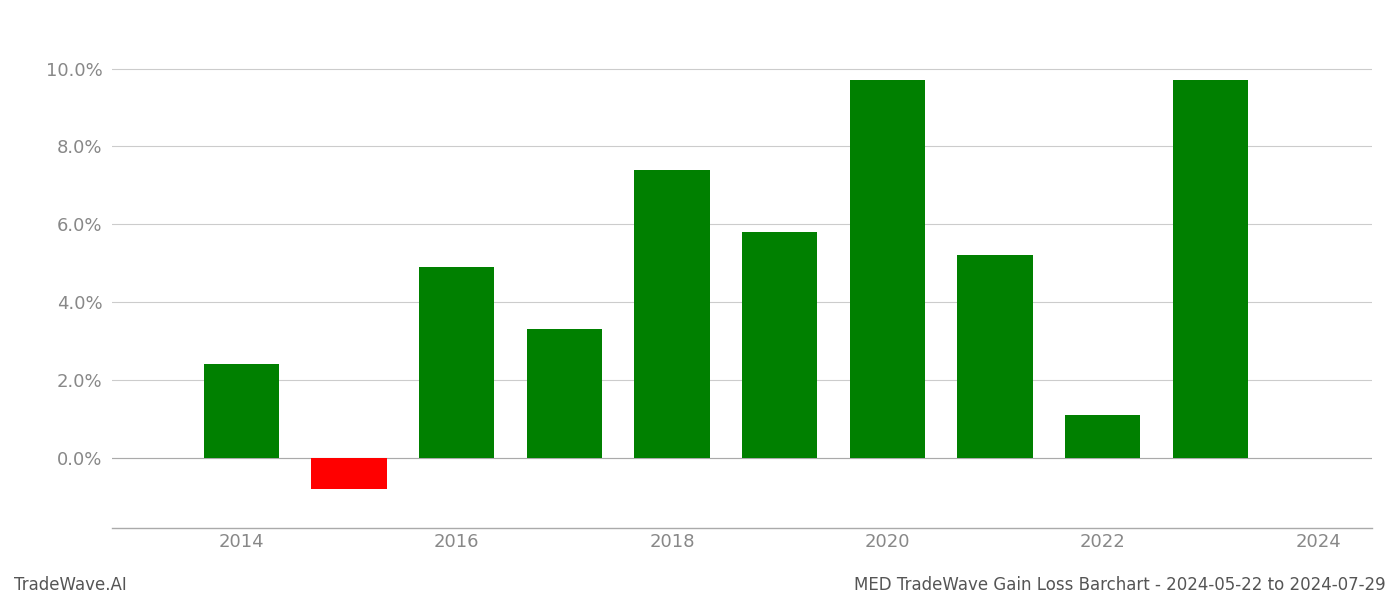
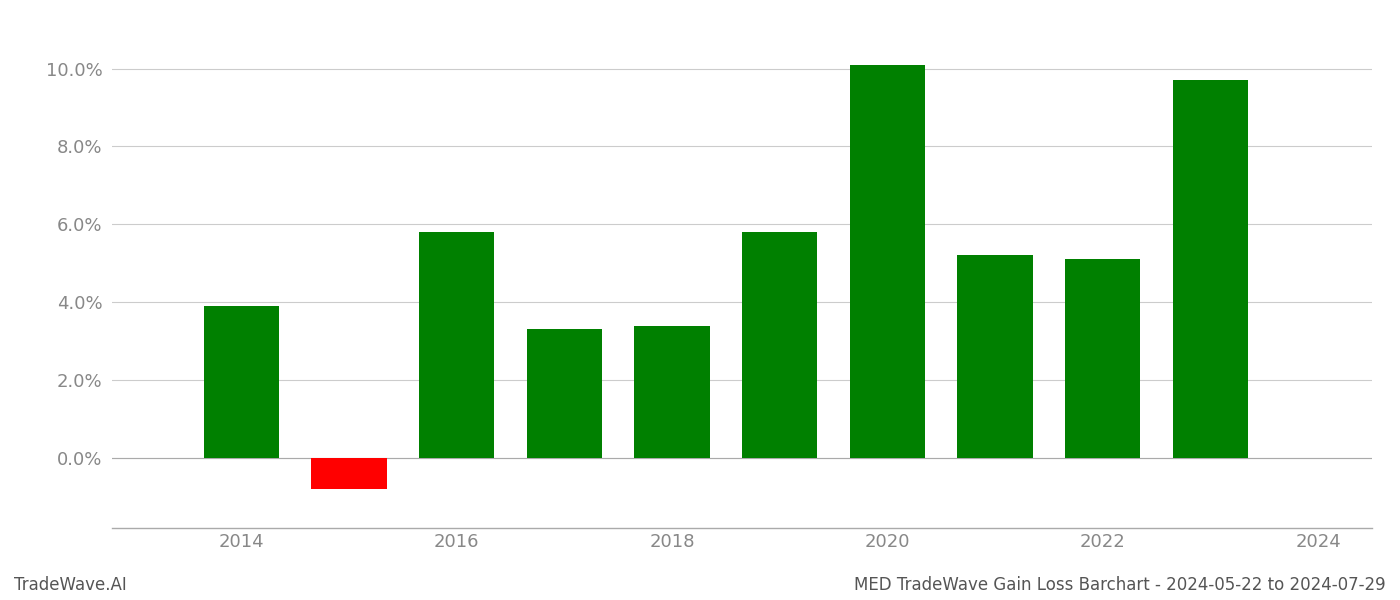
2014: 2.4% -> 3.9%
2016: 4.9% -> 5.8%
2018: 7.4% -> 3.4%
2020: 9.7% -> 10.1%
2022: 1.1% -> 5.1%
